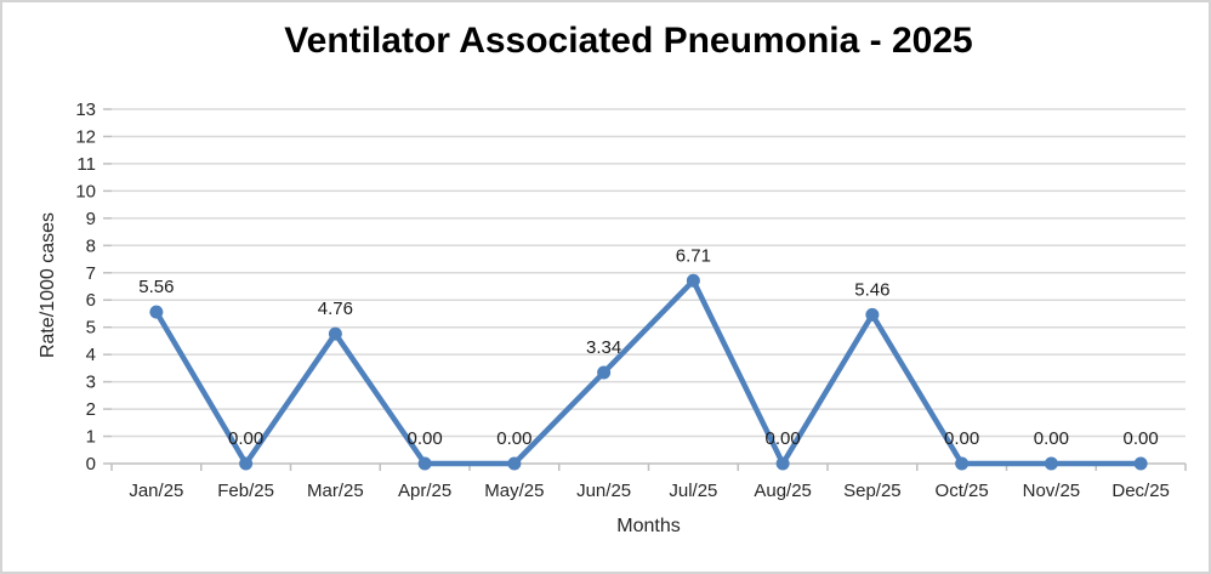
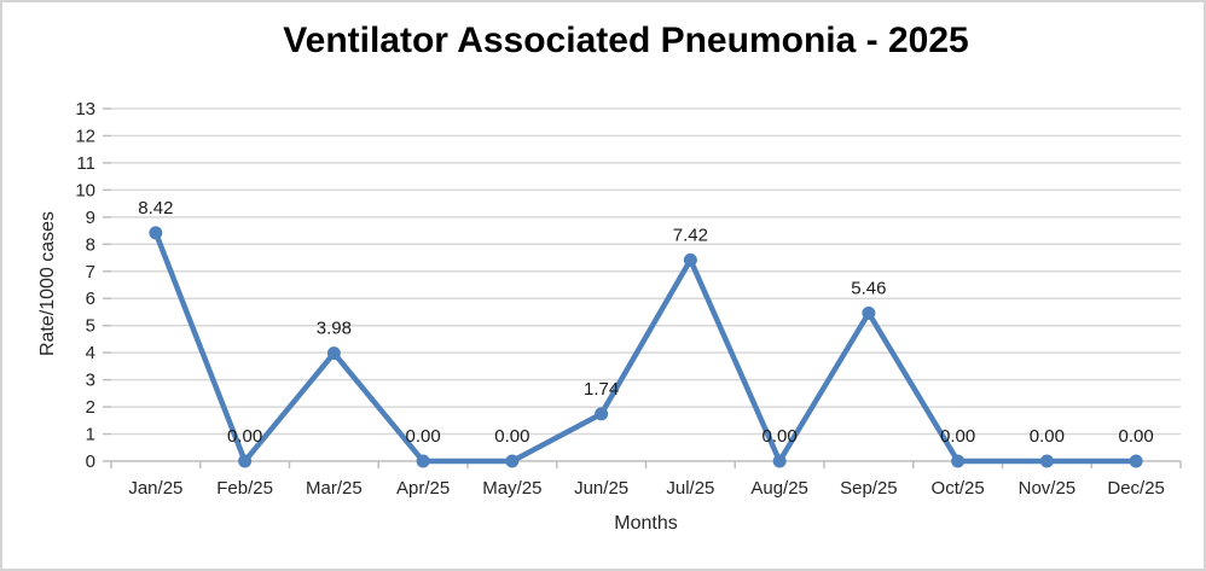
Jan/25: 5.56 -> 8.42
Mar/25: 4.76 -> 3.98
Jun/25: 3.34 -> 1.74
Jul/25: 6.71 -> 7.42
